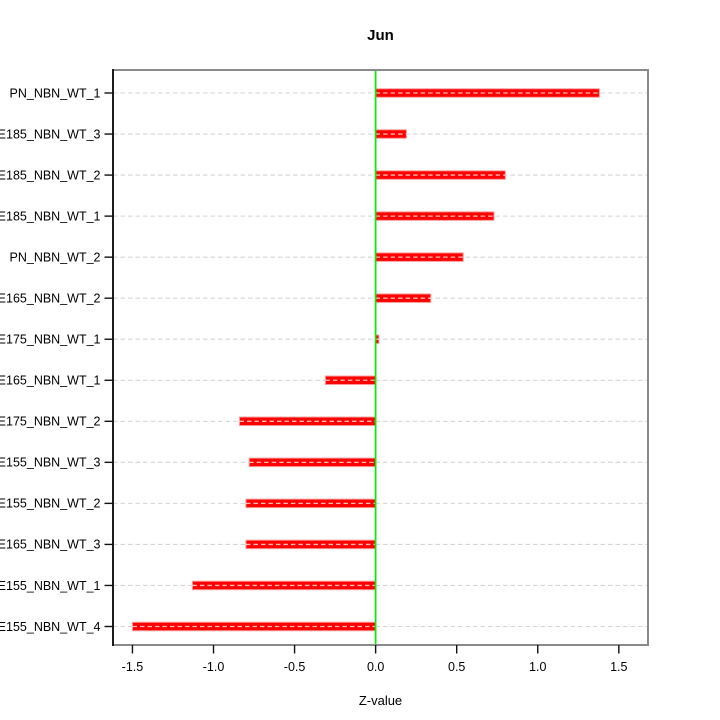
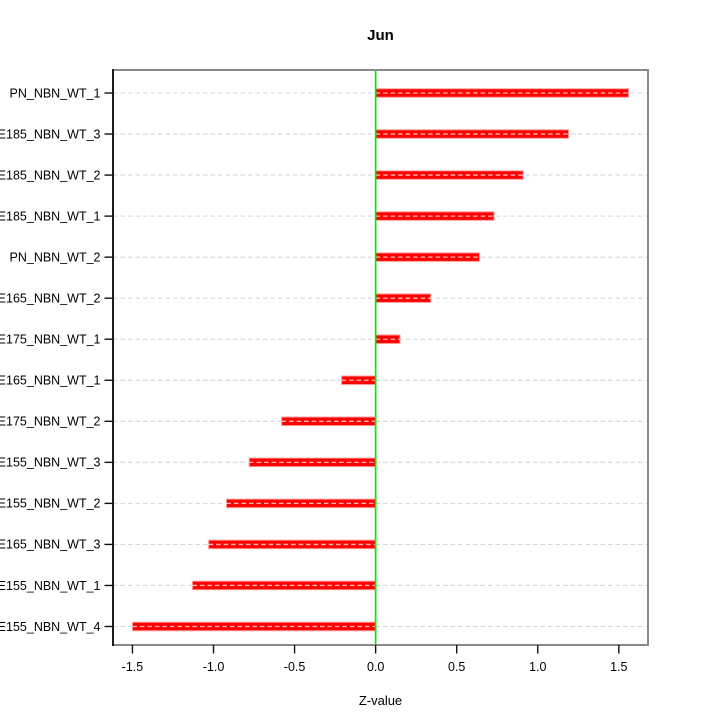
PN_NBN_WT_1: 1.38 -> 1.56
E185_NBN_WT_3: 0.19 -> 1.19
E185_NBN_WT_2: 0.80 -> 0.91
PN_NBN_WT_2: 0.54 -> 0.64
E175_NBN_WT_1: 0.02 -> 0.15
E165_NBN_WT_1: -0.31 -> -0.21
E175_NBN_WT_2: -0.84 -> -0.58
E155_NBN_WT_2: -0.80 -> -0.92
E165_NBN_WT_3: -0.80 -> -1.03
